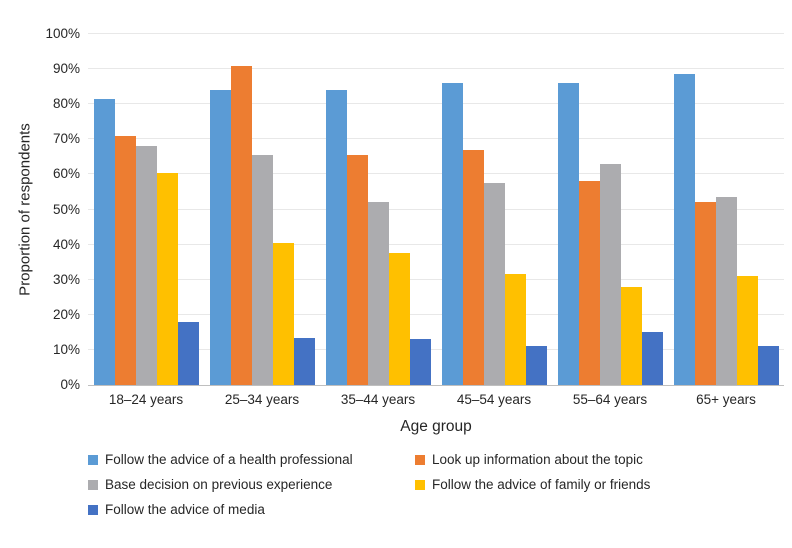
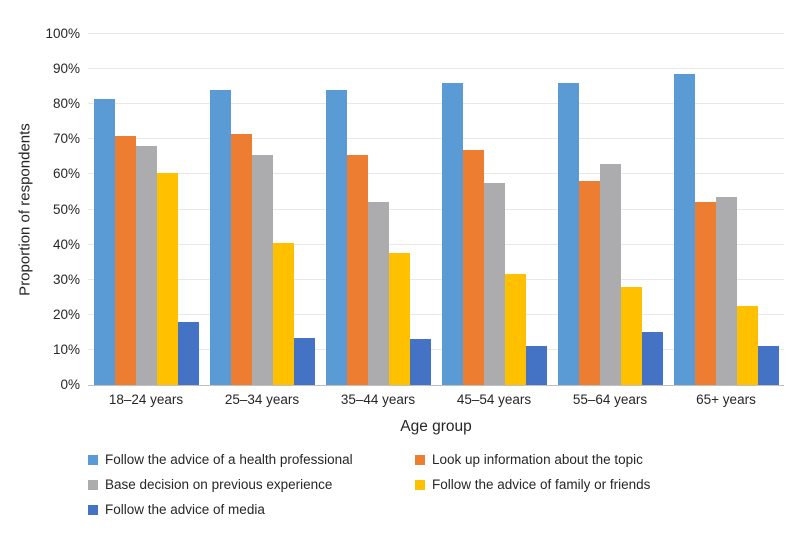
Look up information about the topic/25–34 years: 91% -> 72%
Follow the advice of family or friends/65+ years: 31% -> 22%
